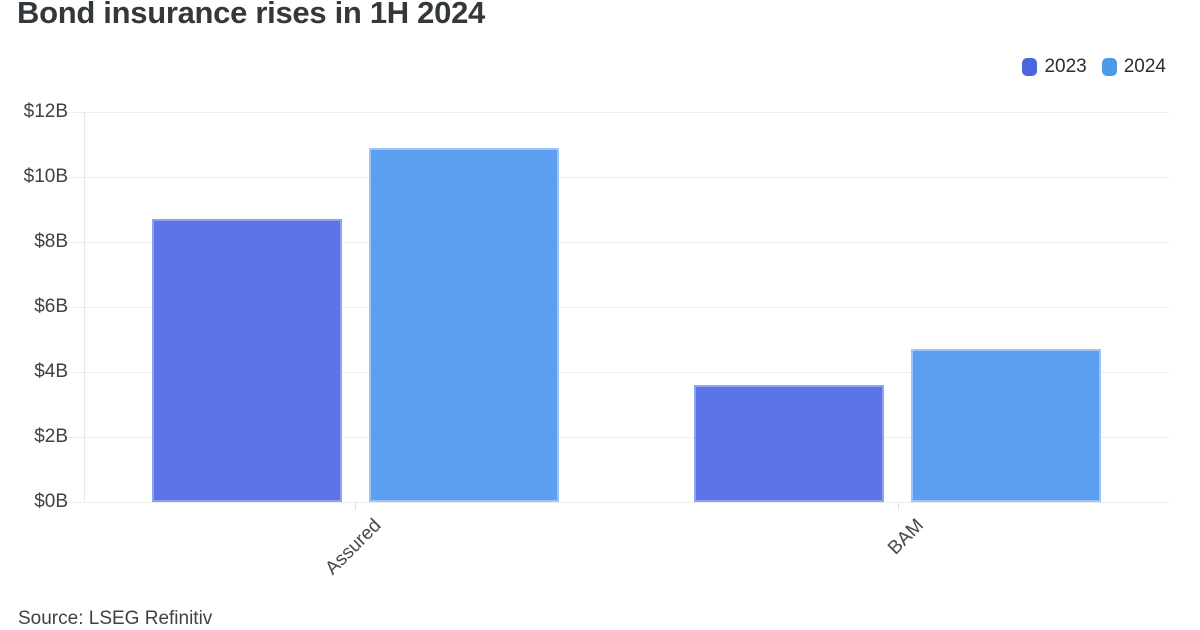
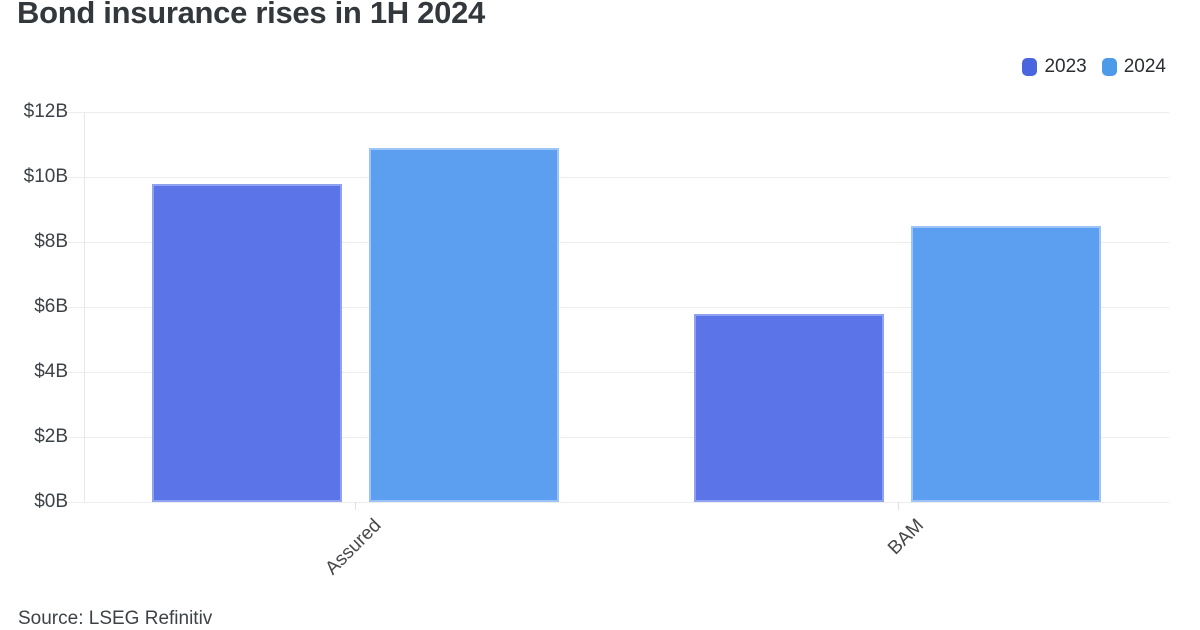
2023/Assured: $8.7B -> $9.8B
2023/BAM: $3.6B -> $5.8B
2024/BAM: $4.7B -> $8.5B
